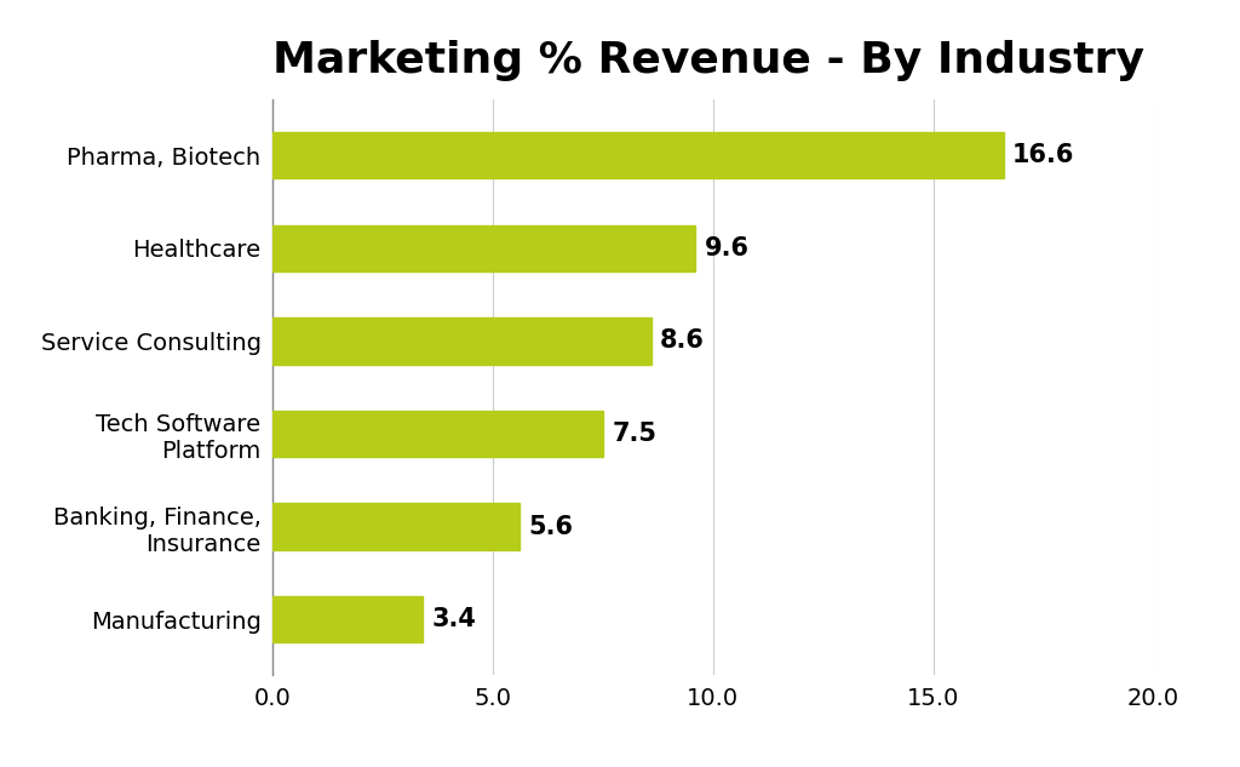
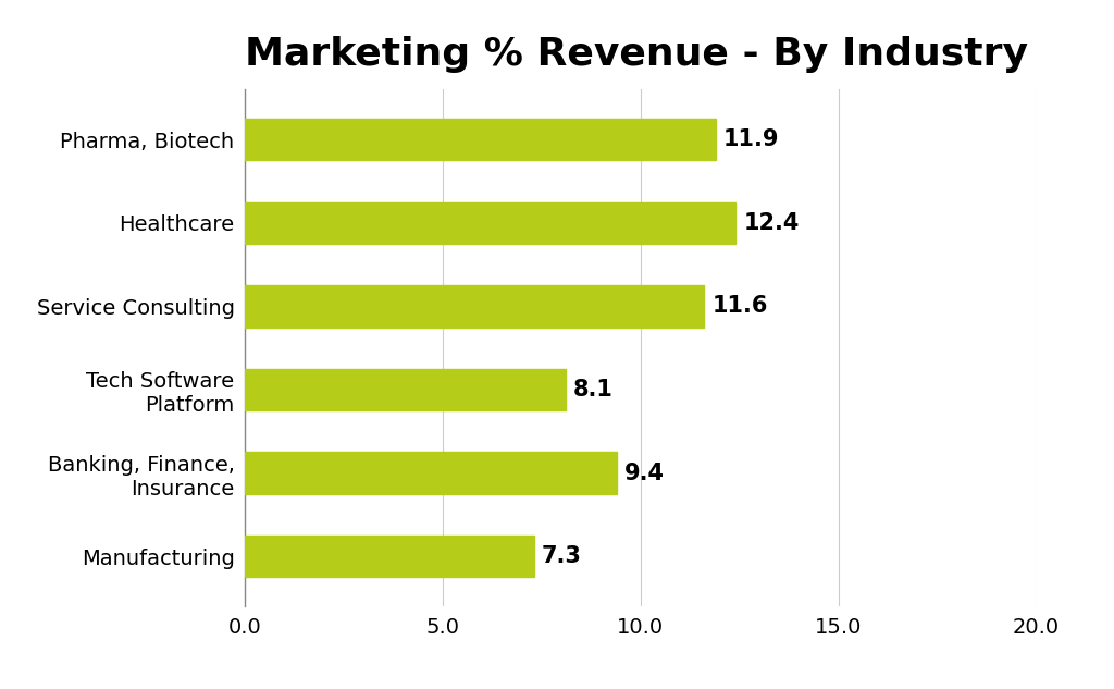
Pharma, Biotech: 16.6 -> 11.9
Healthcare: 9.6 -> 12.4
Service Consulting: 8.6 -> 11.6
Tech Software Platform: 7.5 -> 8.1
Banking, Finance, Insurance: 5.6 -> 9.4
Manufacturing: 3.4 -> 7.3
